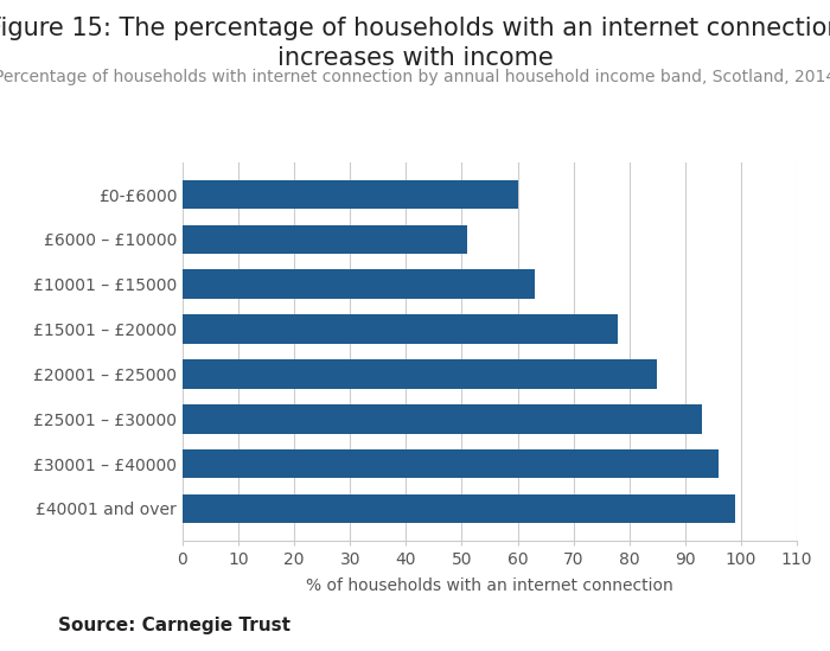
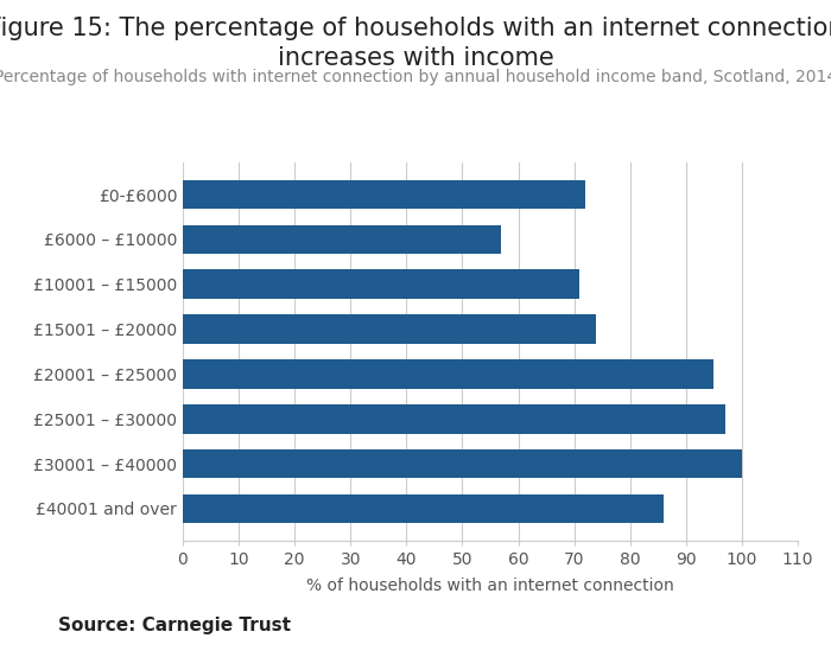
£0-£6000: 60 -> 72
£6000 – £10000: 51 -> 57
£10001 – £15000: 63 -> 71
£15001 – £20000: 78 -> 74
£20001 – £25000: 85 -> 95
£25001 – £30000: 93 -> 97
£30001 – £40000: 96 -> 100
£40001 and over: 99 -> 86
